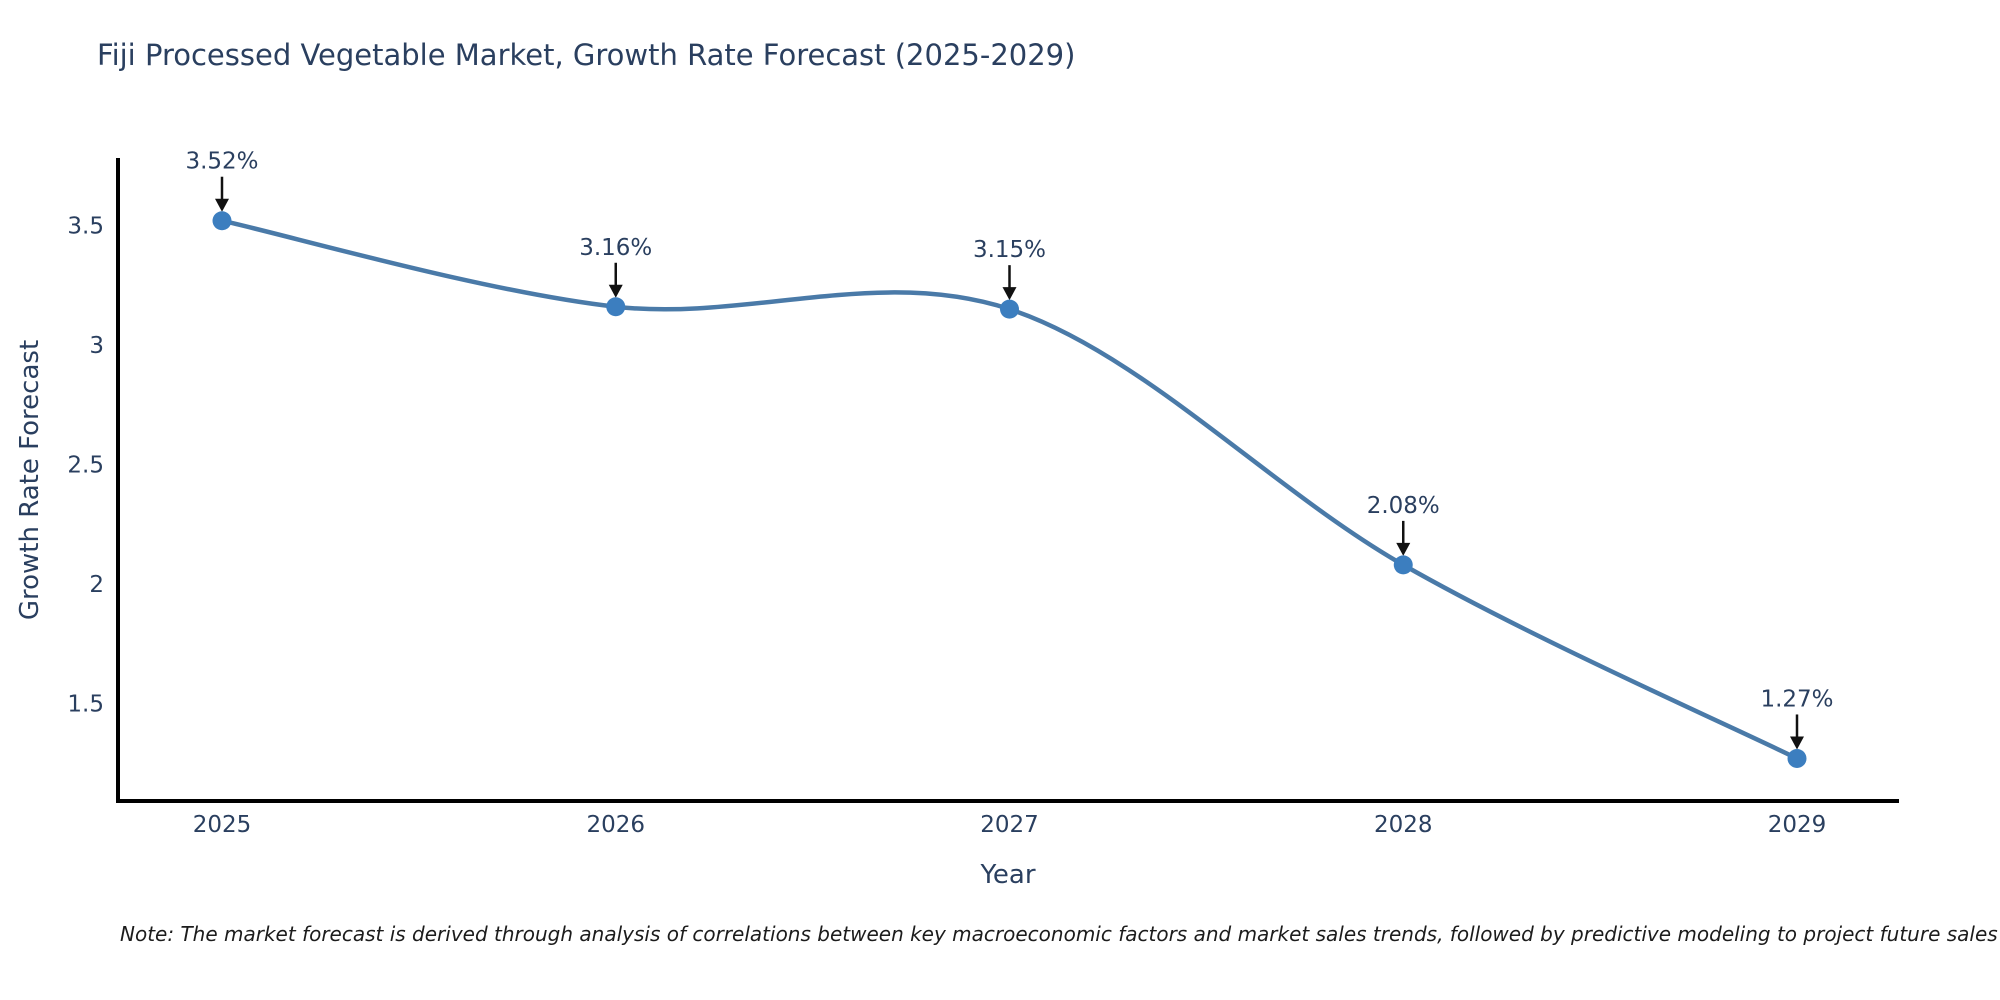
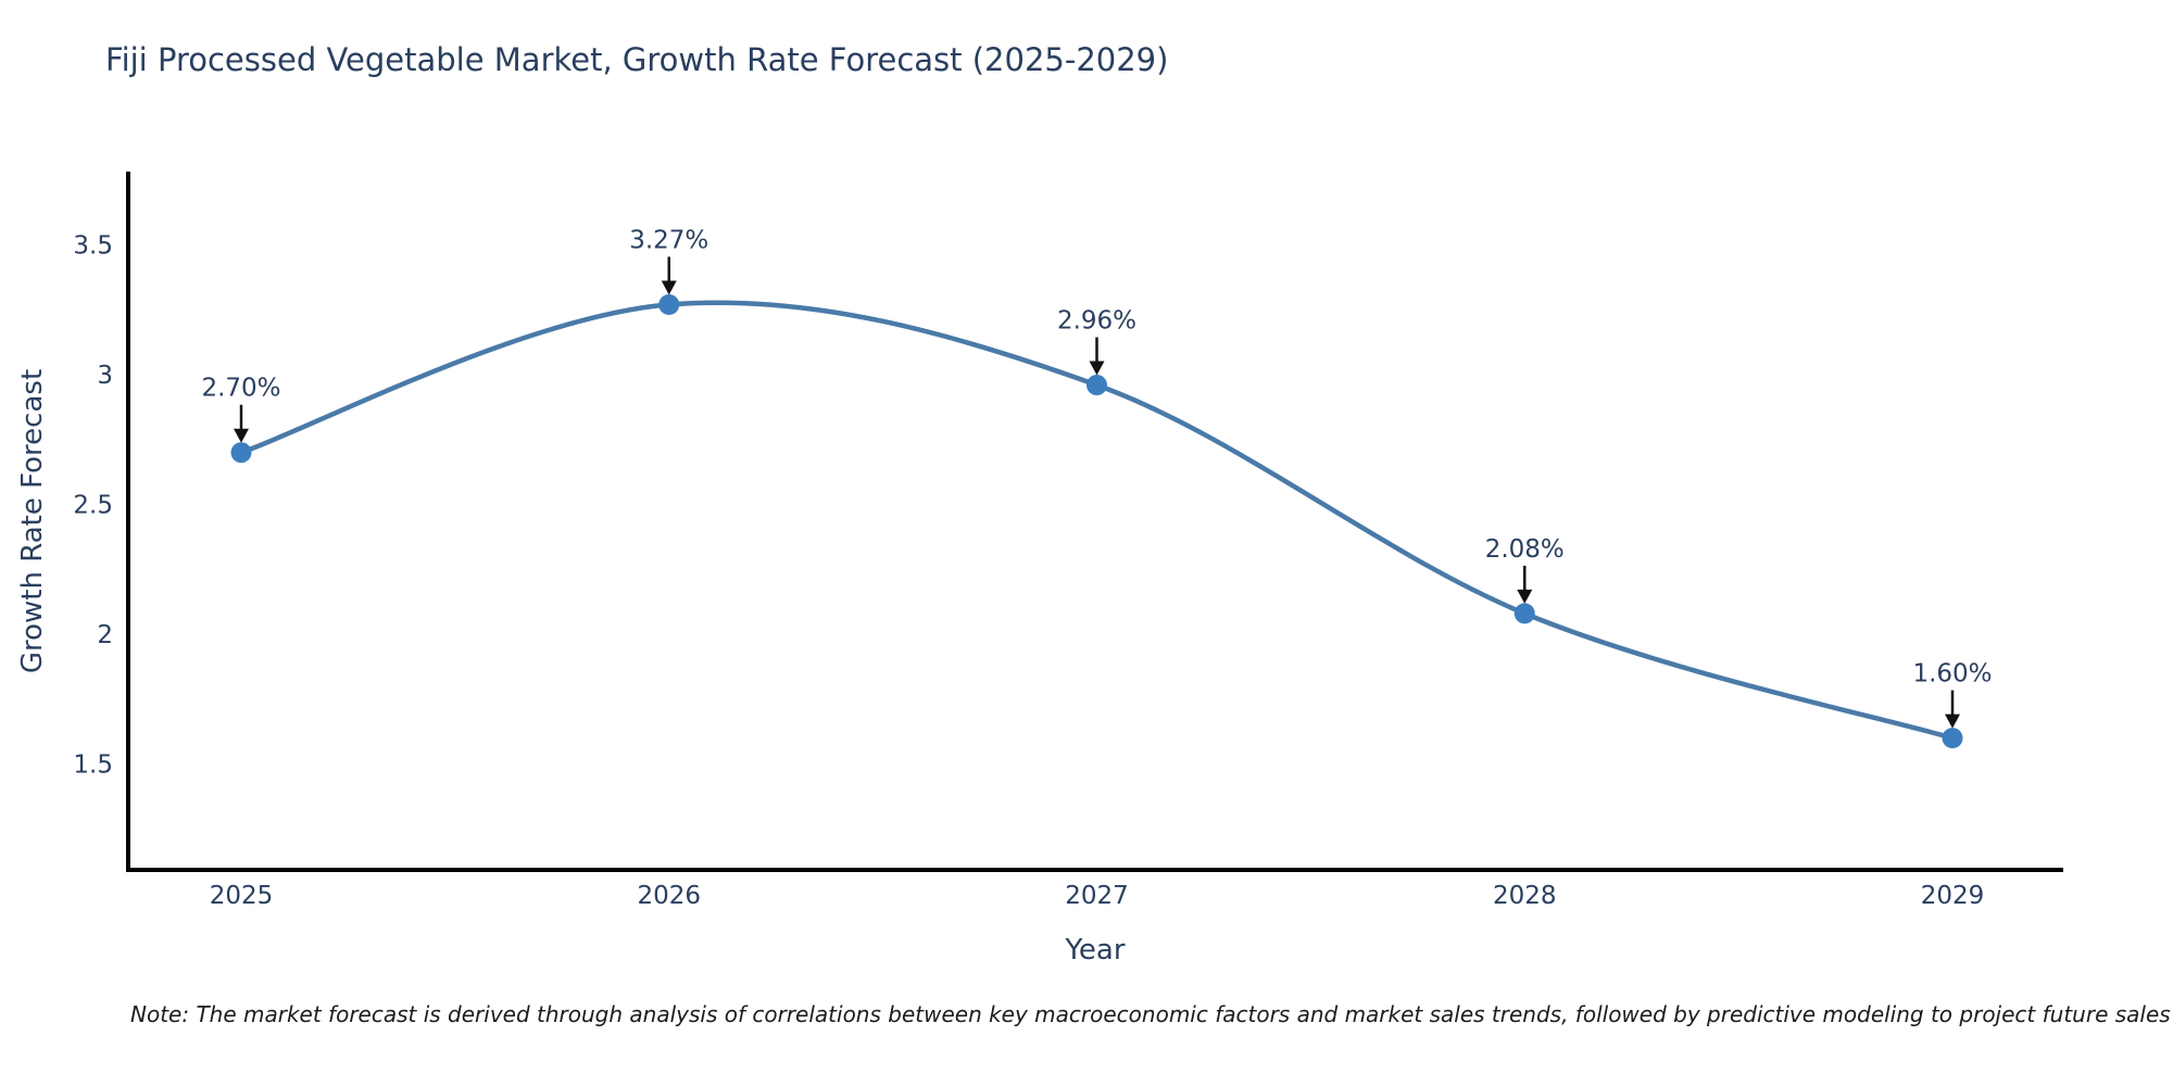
2025: 3.52% -> 2.70%
2026: 3.16% -> 3.27%
2027: 3.15% -> 2.96%
2029: 1.27% -> 1.60%
